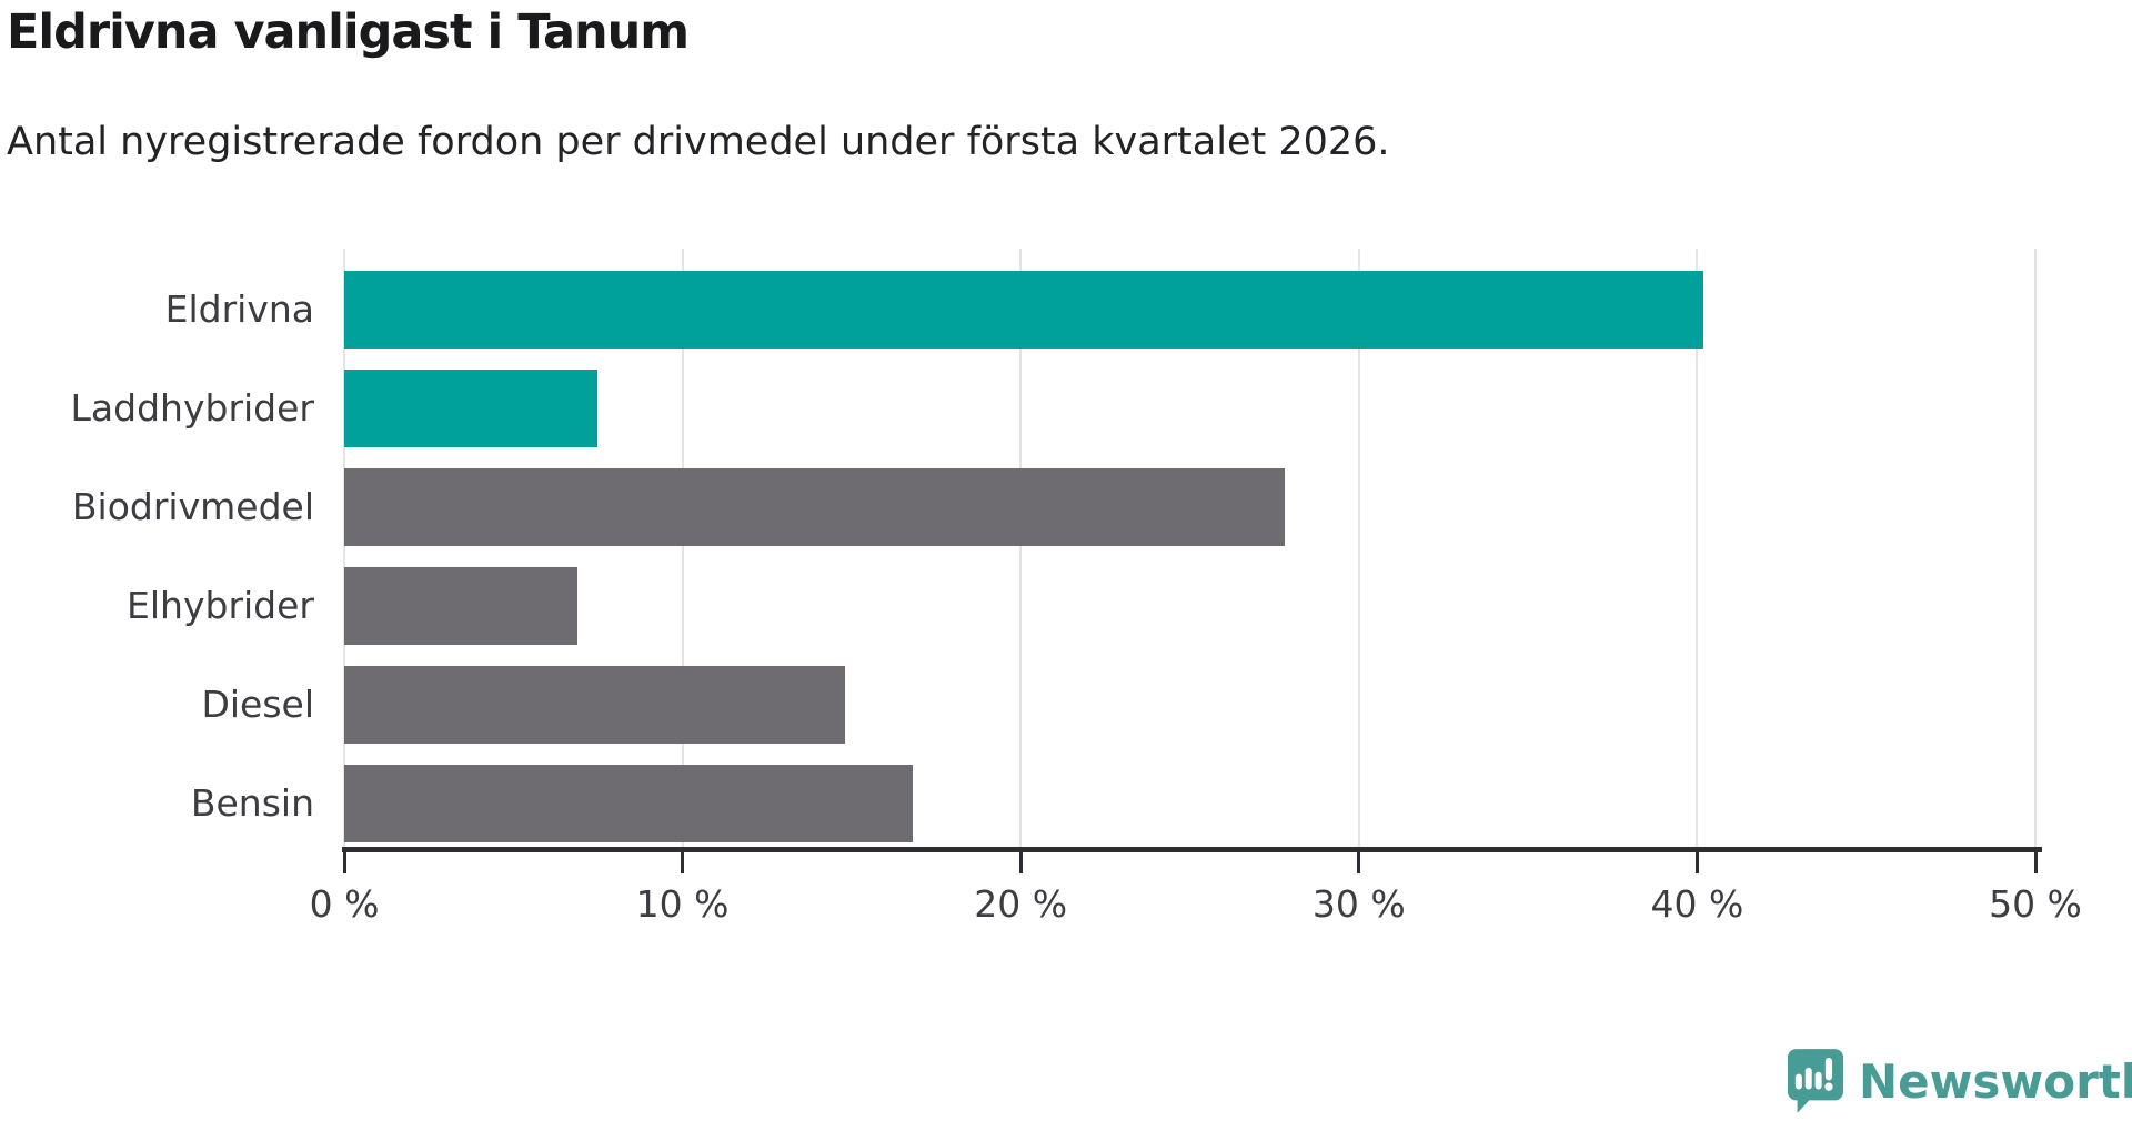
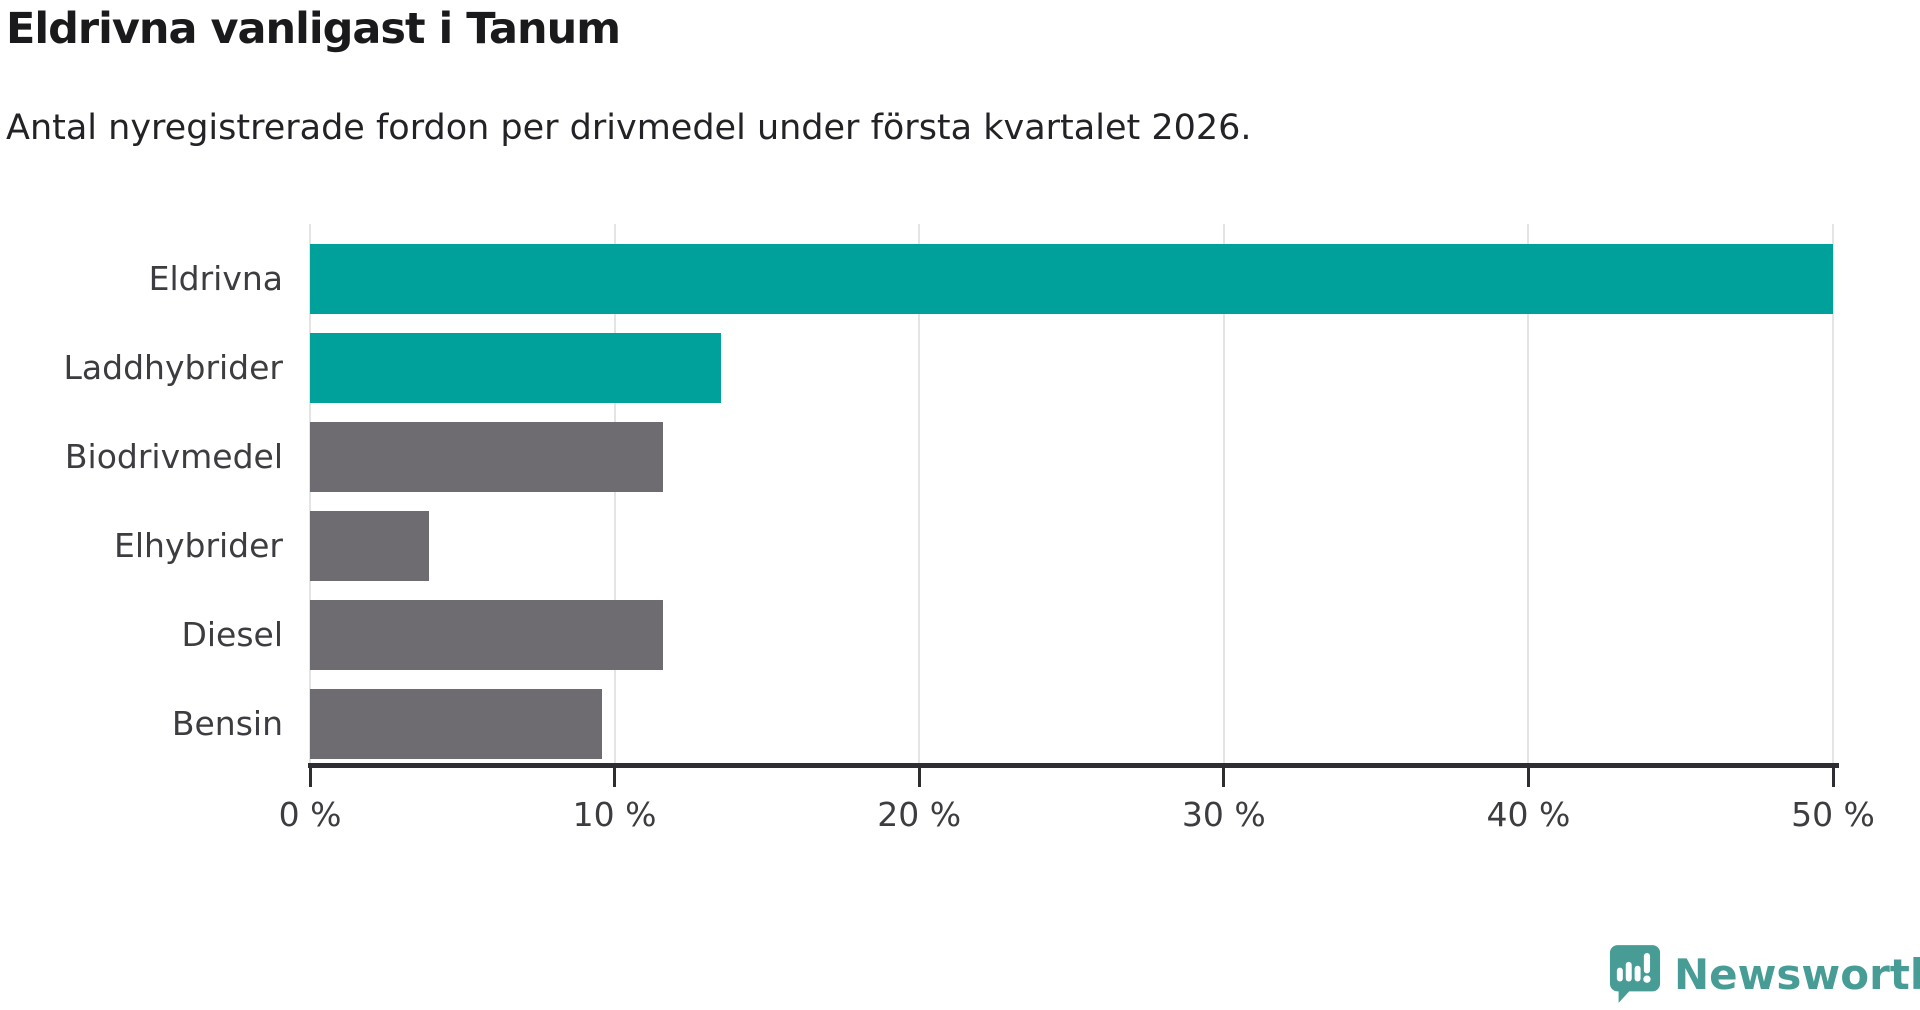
Eldrivna: 40.2% -> 50.0%
Laddhybrider: 7.5% -> 13.5%
Biodrivmedel: 27.8% -> 11.6%
Elhybrider: 6.9% -> 3.9%
Diesel: 14.8% -> 11.6%
Bensin: 16.8% -> 9.6%
